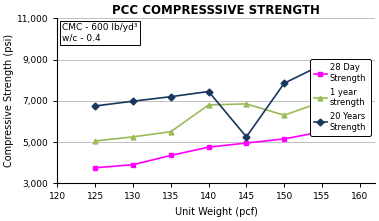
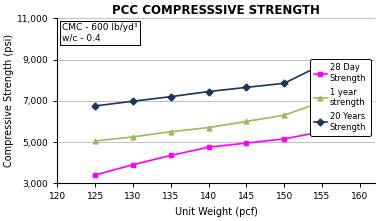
28 Day Strength/125: 3,750 -> 3,400
1 year strength/140: 6,800 -> 5,700
1 year strength/145: 6,850 -> 6,000
20 Years Strength/145: 5,250 -> 7,650
